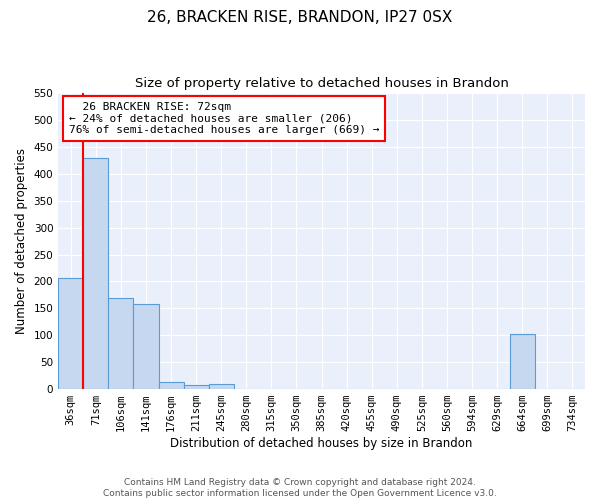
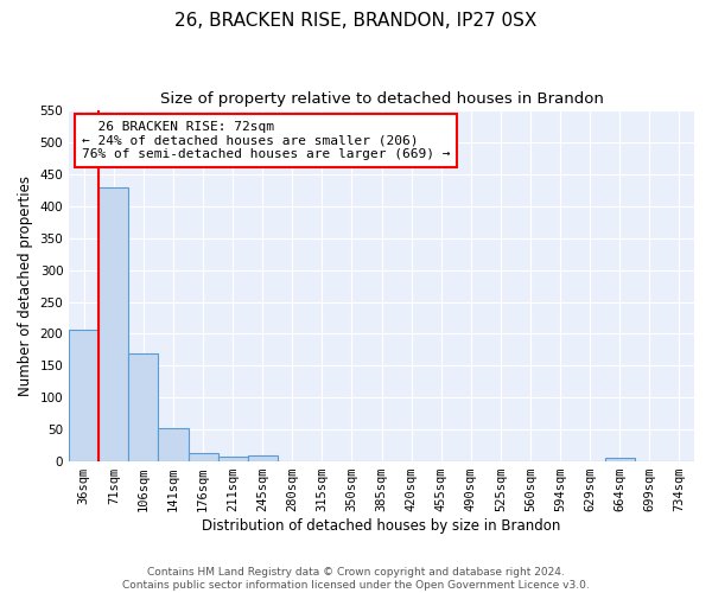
141sqm: 158 -> 53
664sqm: 102 -> 5
